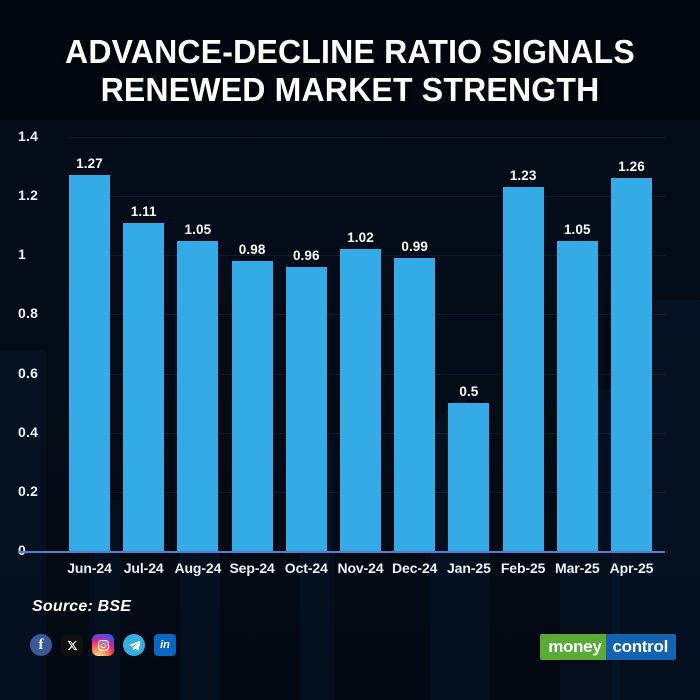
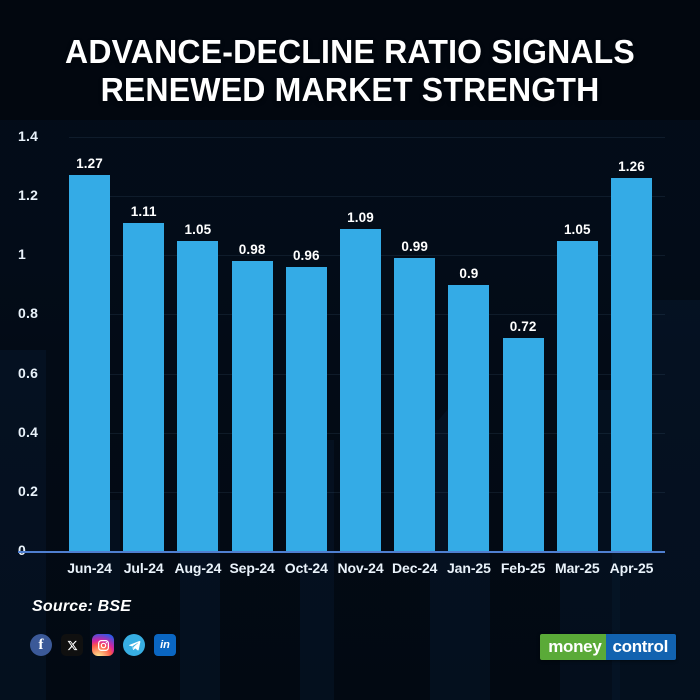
Nov-24: 1.02 -> 1.09
Jan-25: 0.5 -> 0.9
Feb-25: 1.23 -> 0.72
